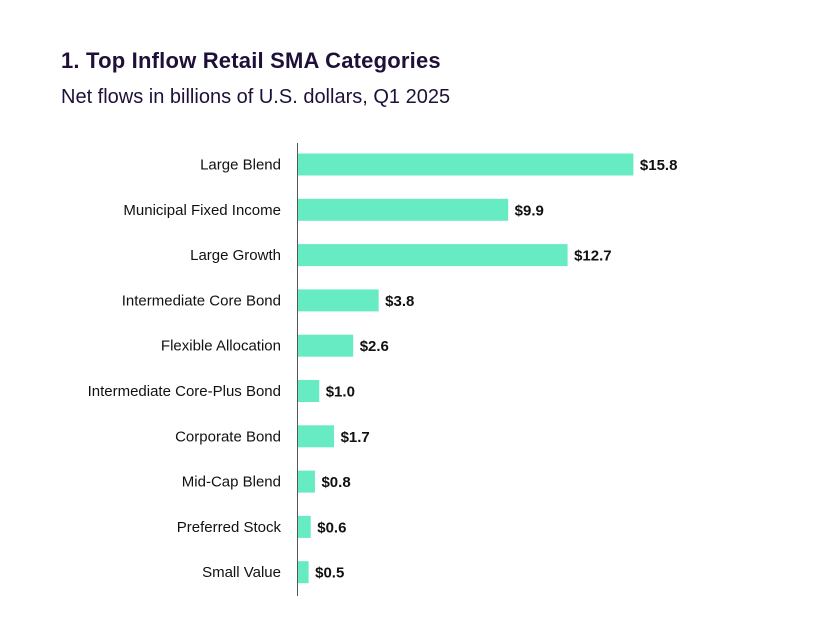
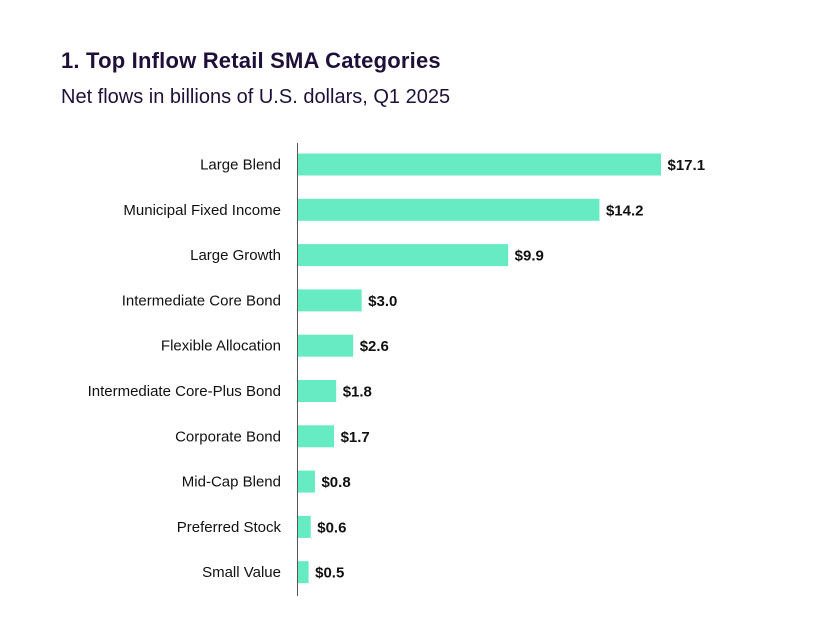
Large Blend: $15.8 -> $17.1
Municipal Fixed Income: $9.9 -> $14.2
Large Growth: $12.7 -> $9.9
Intermediate Core Bond: $3.8 -> $3.0
Intermediate Core-Plus Bond: $1.0 -> $1.8
